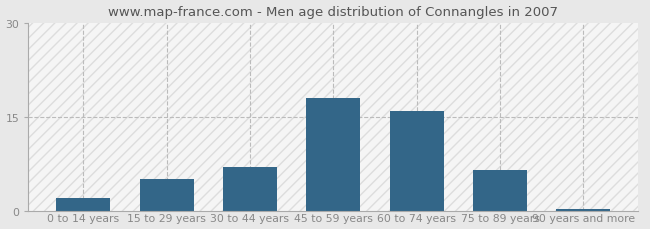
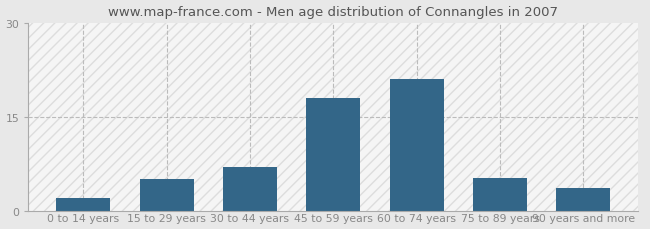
60 to 74 years: 16.0 -> 21.0
75 to 89 years: 6.5 -> 5.2
90 years and more: 0.3 -> 3.6
